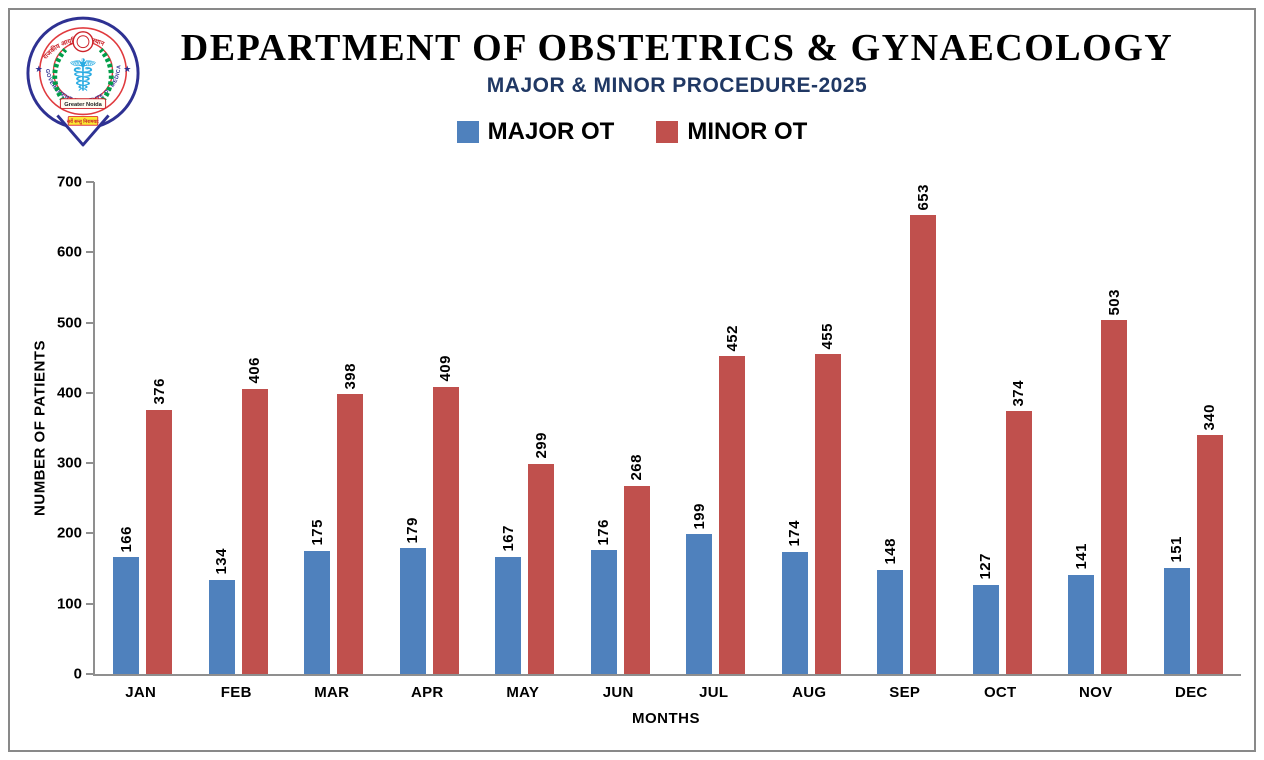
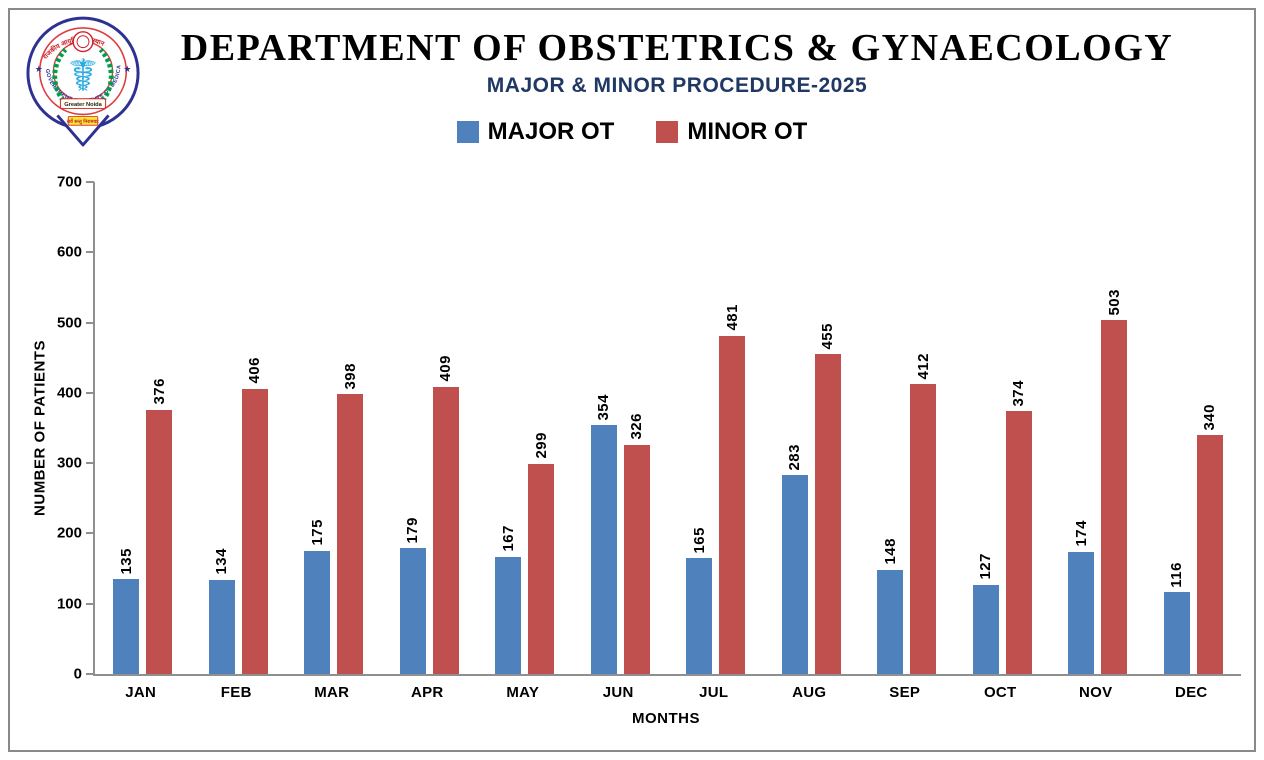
MAJOR OT/JAN: 166 -> 135
MAJOR OT/JUN: 176 -> 354
MINOR OT/JUN: 268 -> 326
MAJOR OT/JUL: 199 -> 165
MINOR OT/JUL: 452 -> 481
MAJOR OT/AUG: 174 -> 283
MINOR OT/SEP: 653 -> 412
MAJOR OT/NOV: 141 -> 174
MAJOR OT/DEC: 151 -> 116
